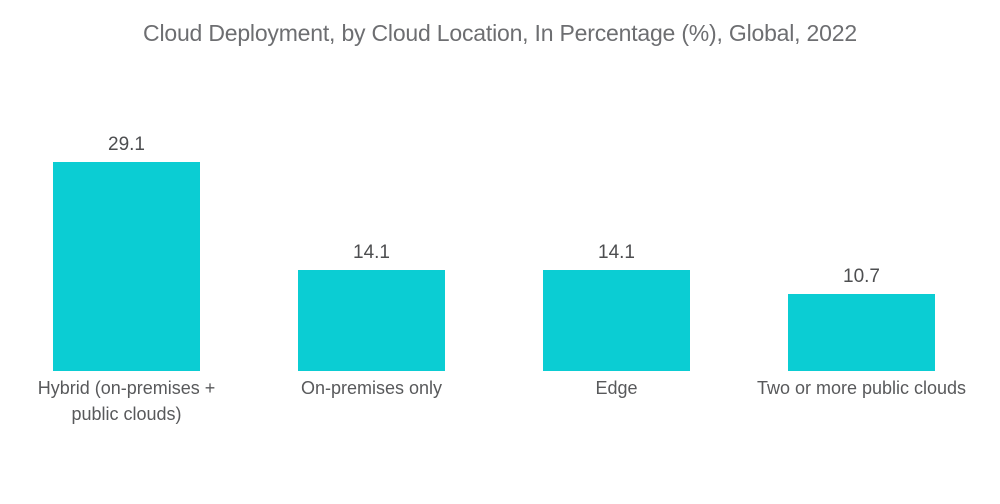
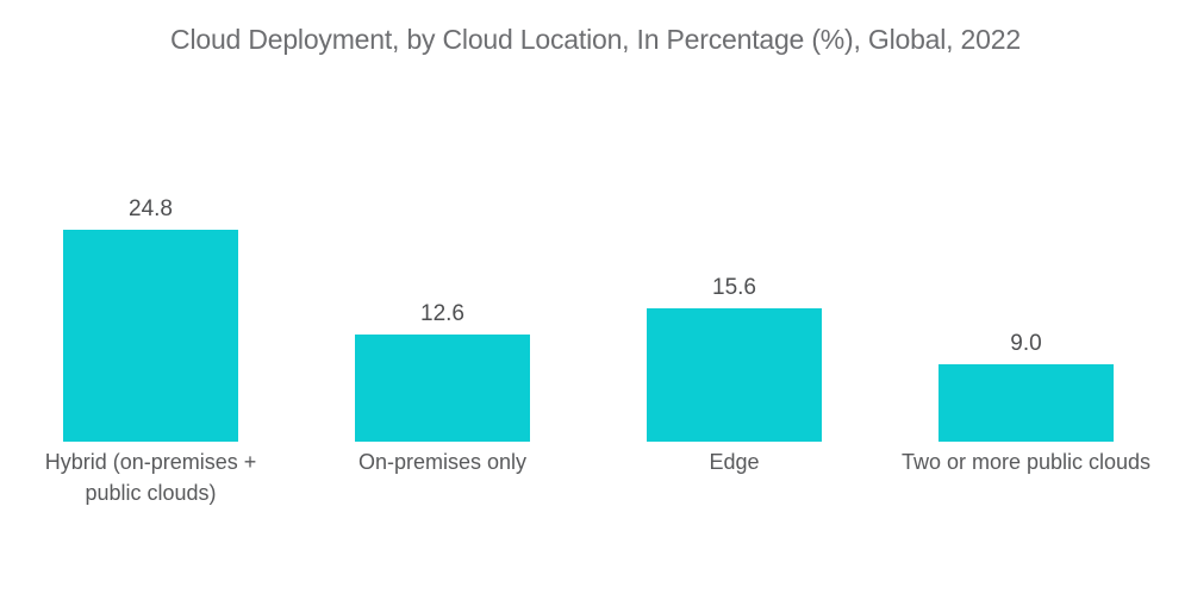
Hybrid (on-premises + public clouds): 29.1 -> 24.8
On-premises only: 14.1 -> 12.6
Edge: 14.1 -> 15.6
Two or more public clouds: 10.7 -> 9.0
